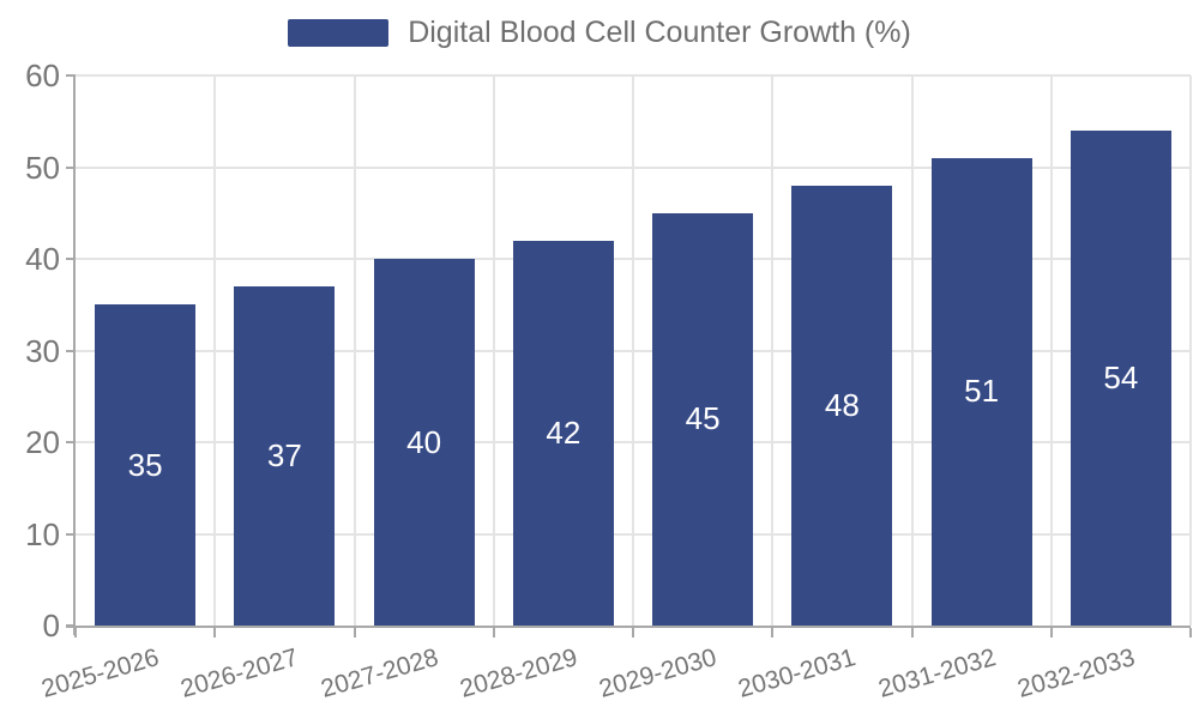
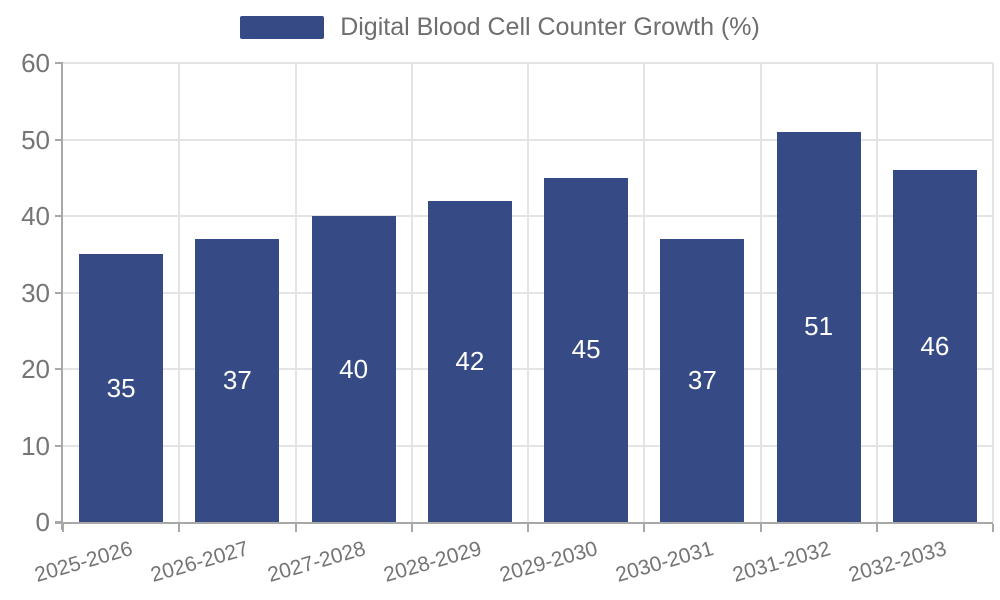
2030-2031: 48 -> 37
2032-2033: 54 -> 46
